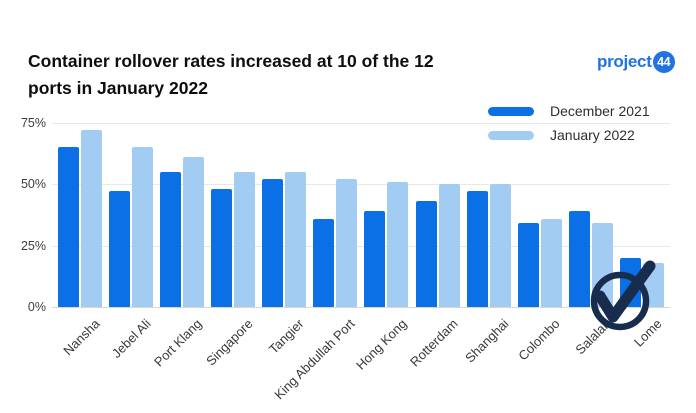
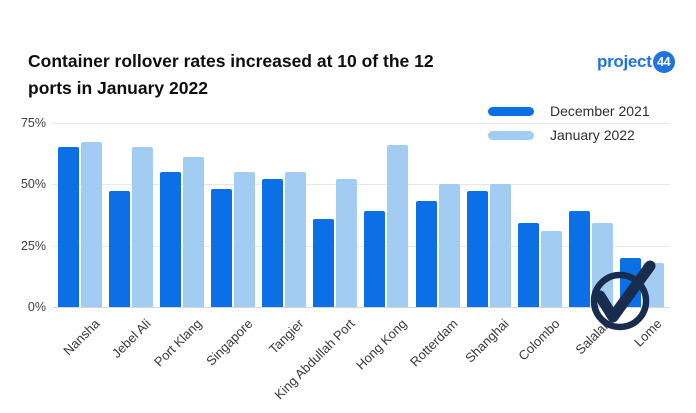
January 2022/Nansha: 72% -> 67%
January 2022/Hong Kong: 51% -> 66%
January 2022/Colombo: 36% -> 31%
